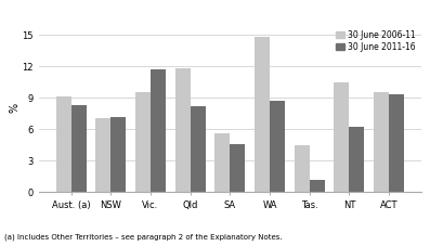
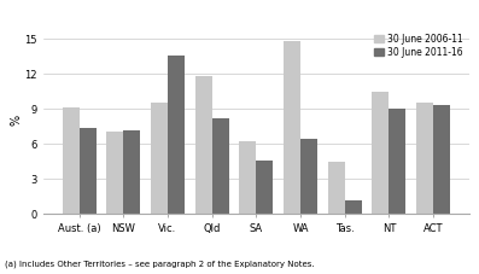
30 June 2011-16/Aust. (a): 8.3 -> 7.4
30 June 2011-16/Vic.: 11.7 -> 13.6
30 June 2006-11/SA: 5.6 -> 6.2
30 June 2011-16/WA: 8.7 -> 6.4
30 June 2011-16/NT: 6.2 -> 9.0
